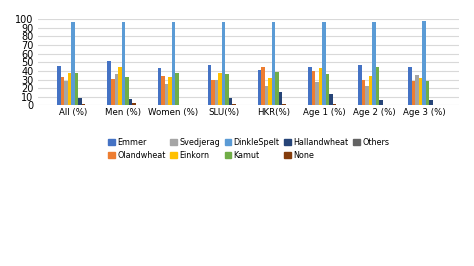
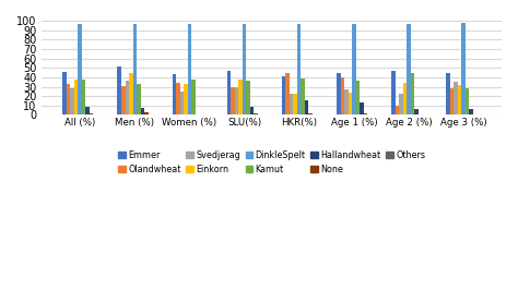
Einkorn/HKR(%): 32 -> 22
Einkorn/Age 1 (%): 43 -> 24
Olandwheat/Age 2 (%): 30 -> 10
